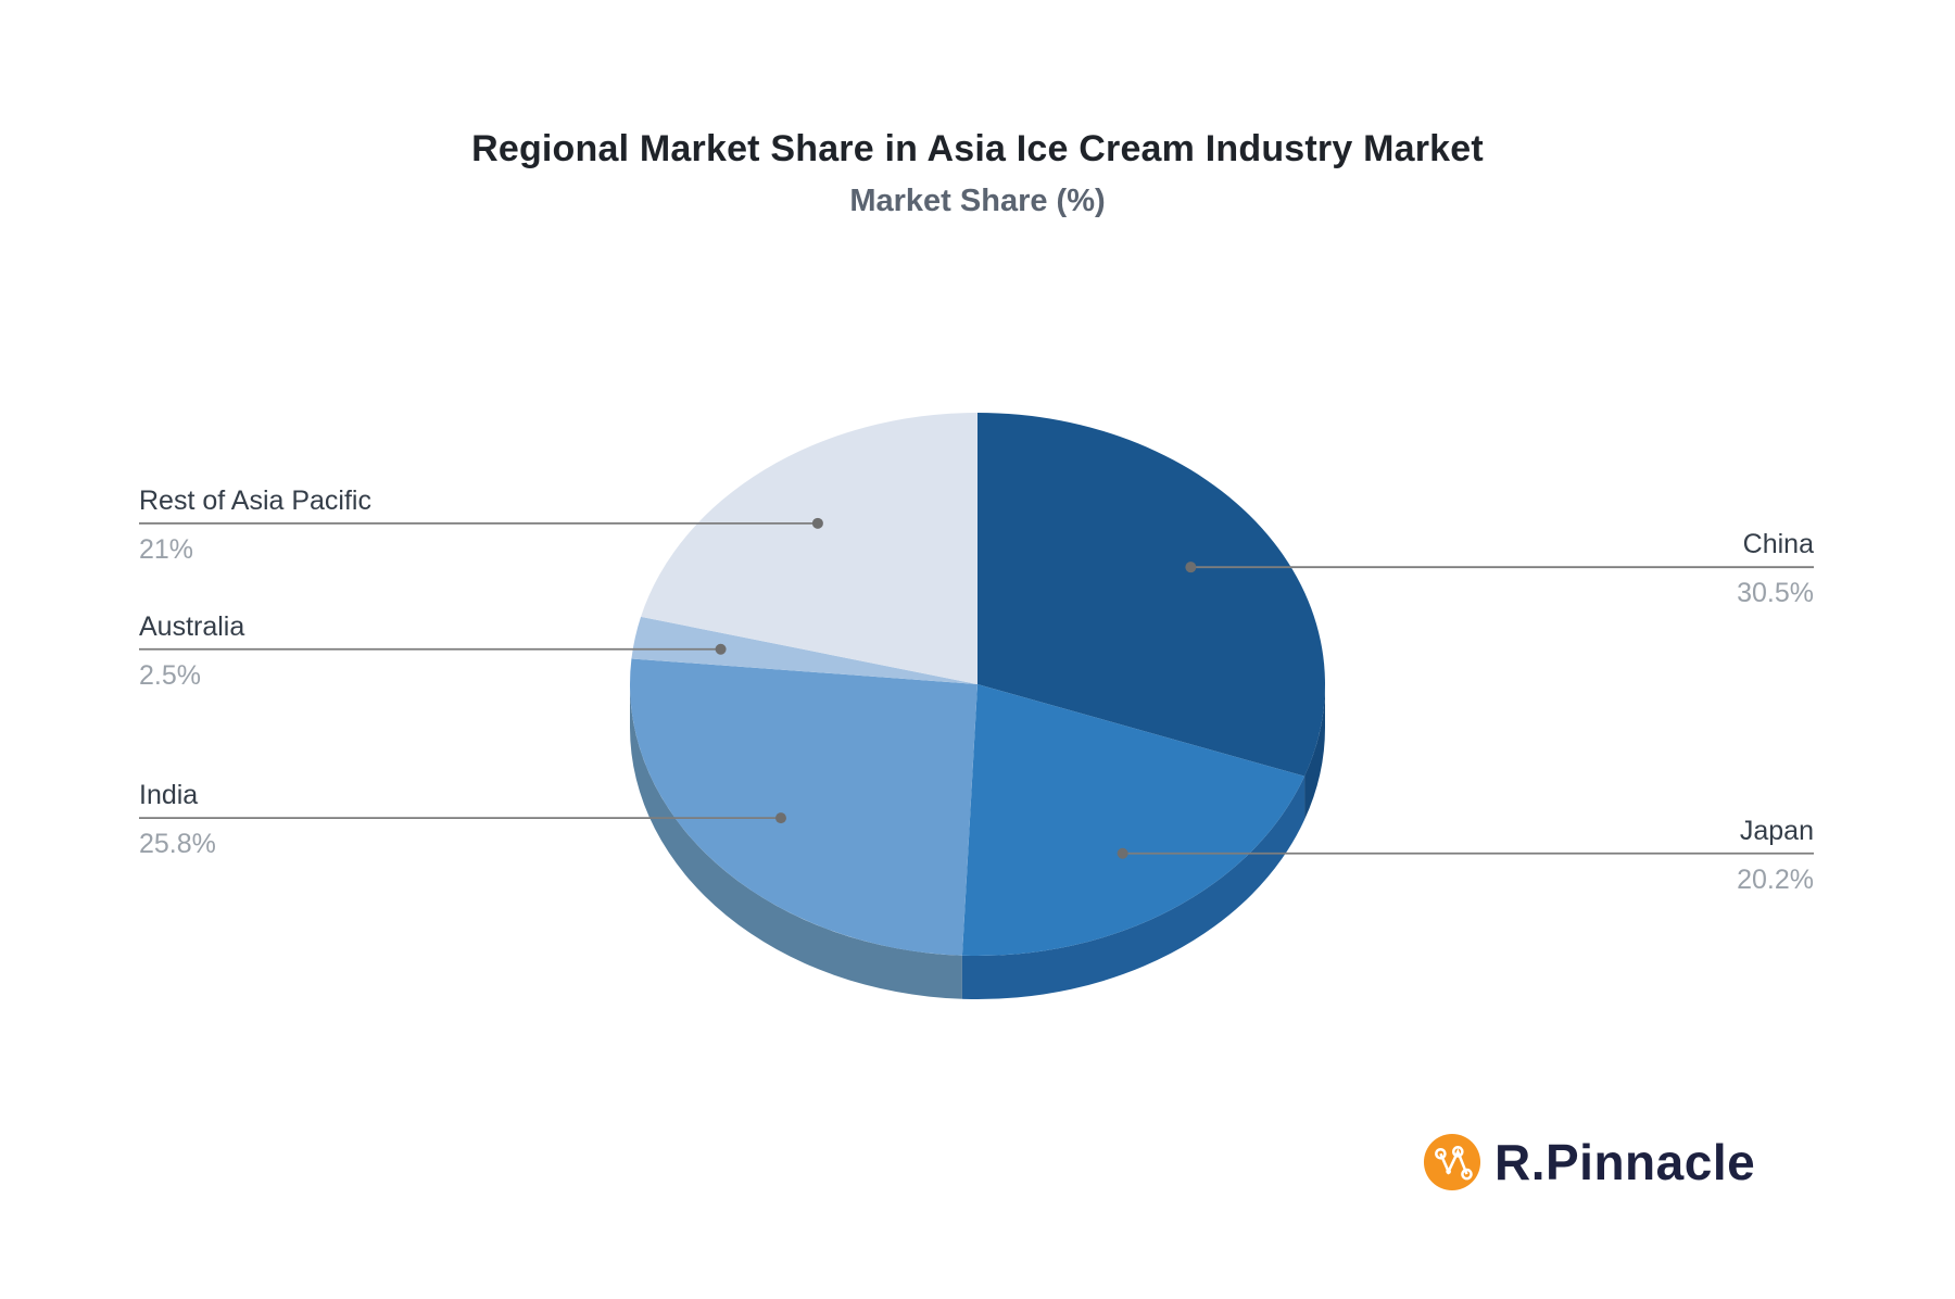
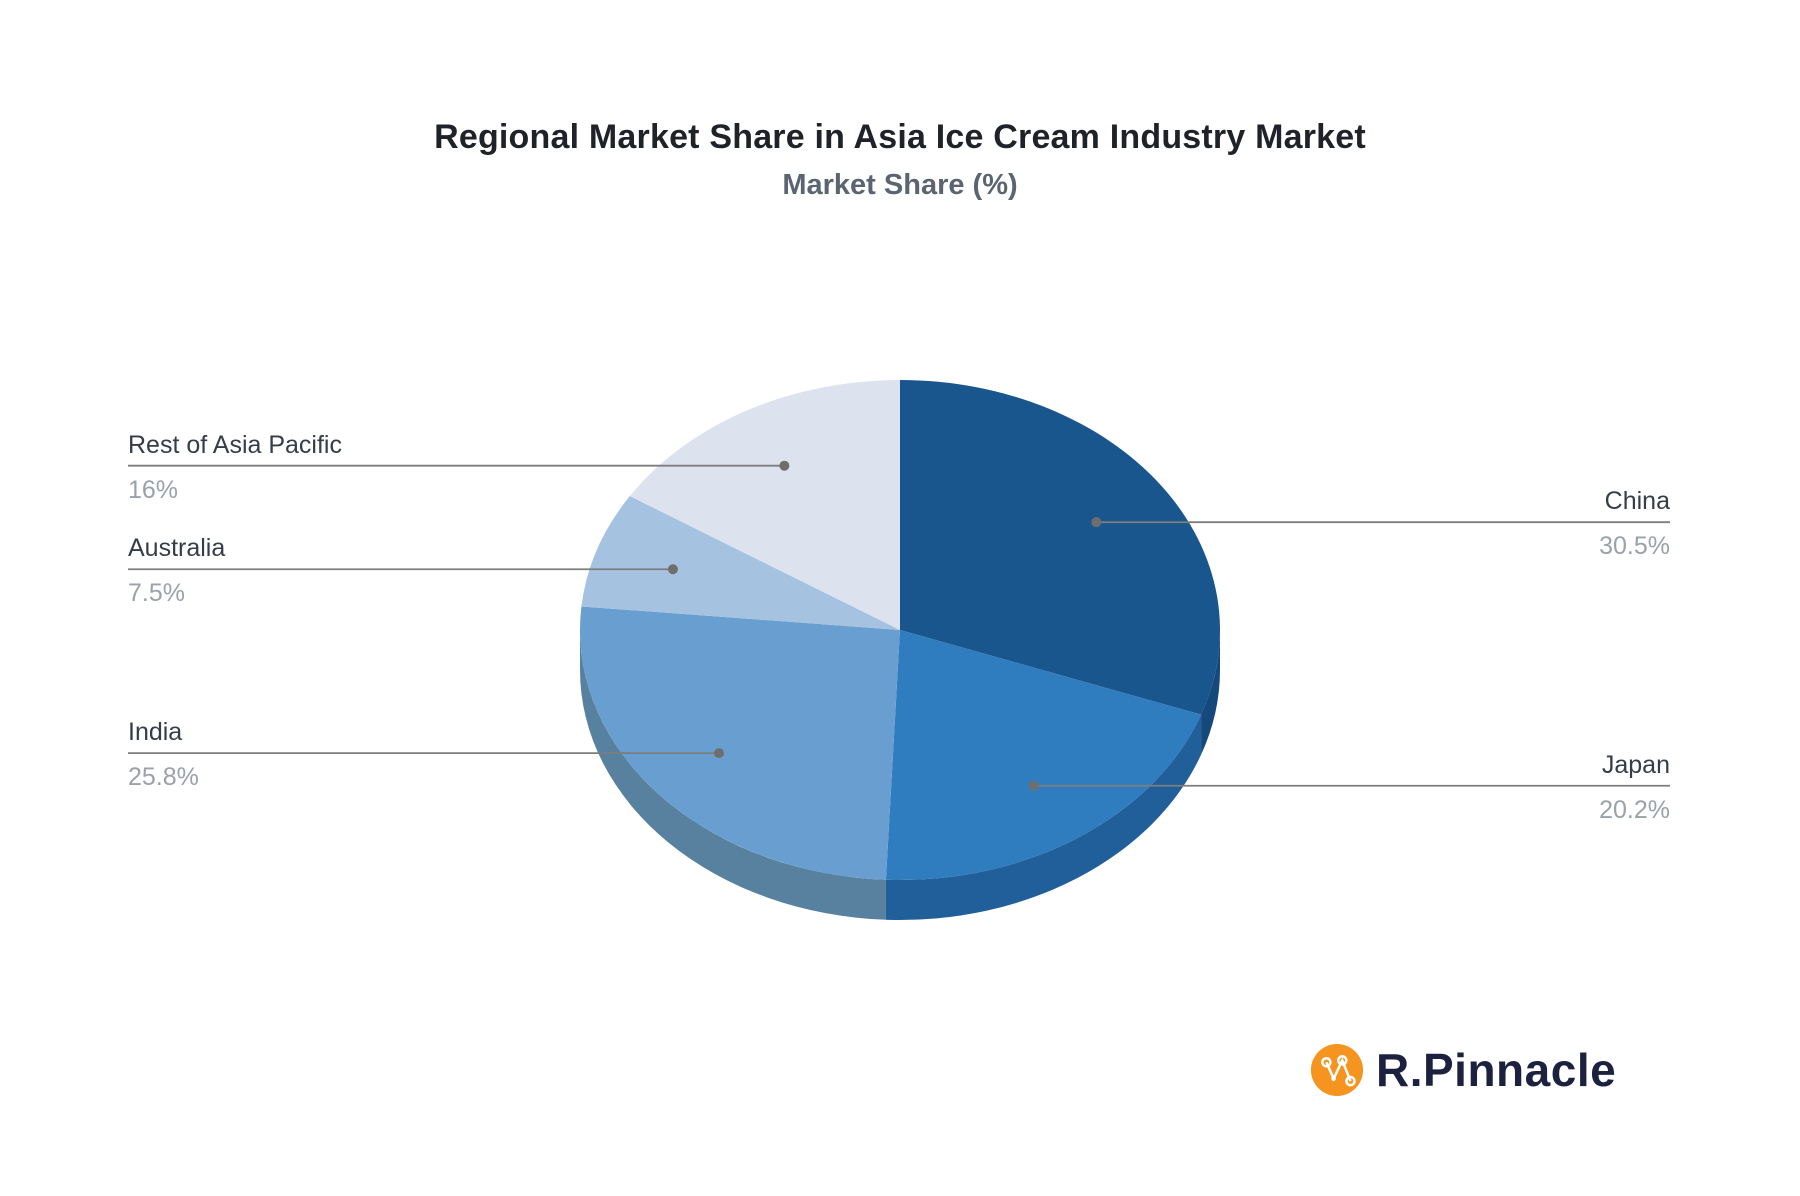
Australia: 2.5% -> 7.5%
Rest of Asia Pacific: 21% -> 16%
